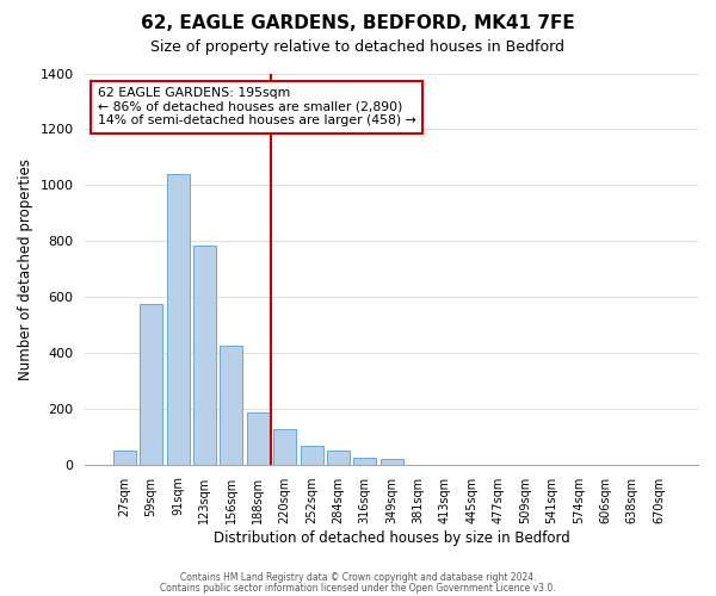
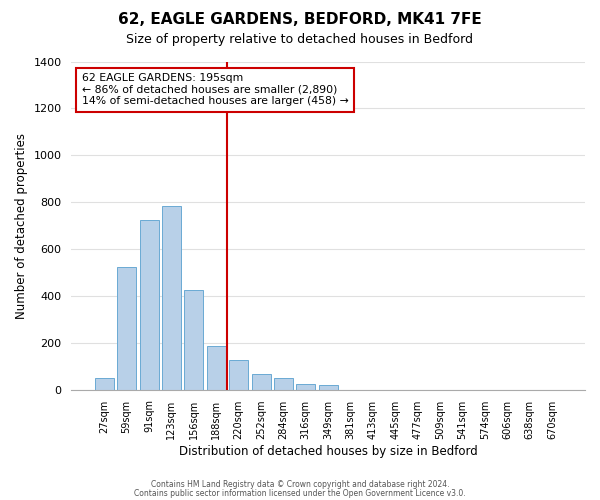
59sqm: 575 -> 525
91sqm: 1040 -> 725
